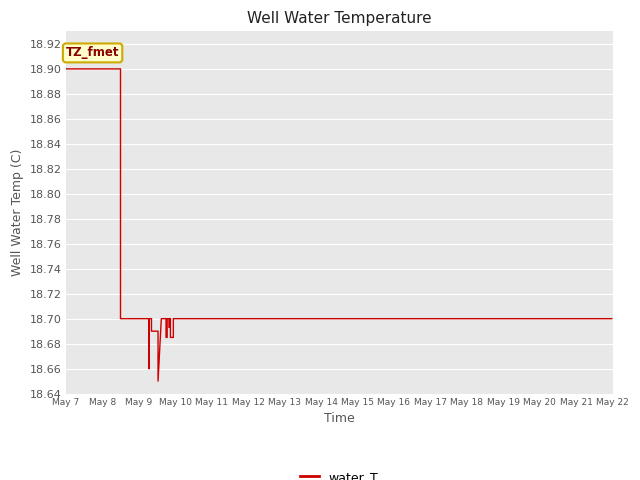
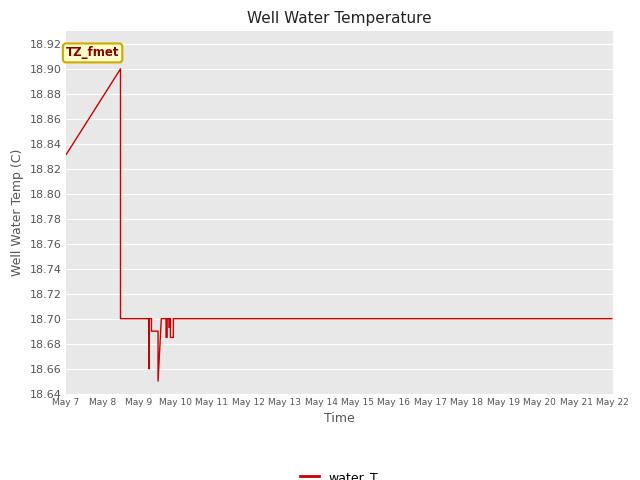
May 7: 18.900 -> 18.831
